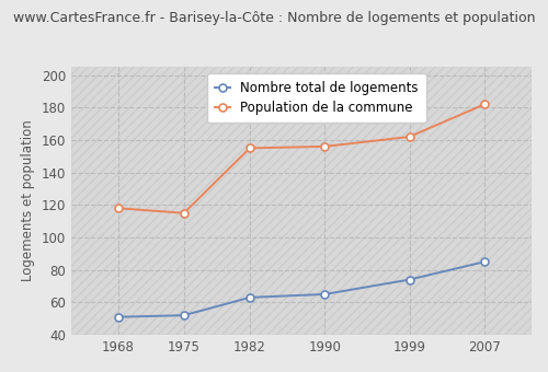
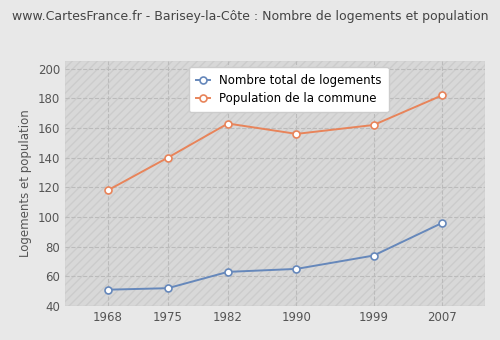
Population de la commune/1975: 115 -> 140
Population de la commune/1982: 155 -> 163
Nombre total de logements/2007: 85 -> 96
